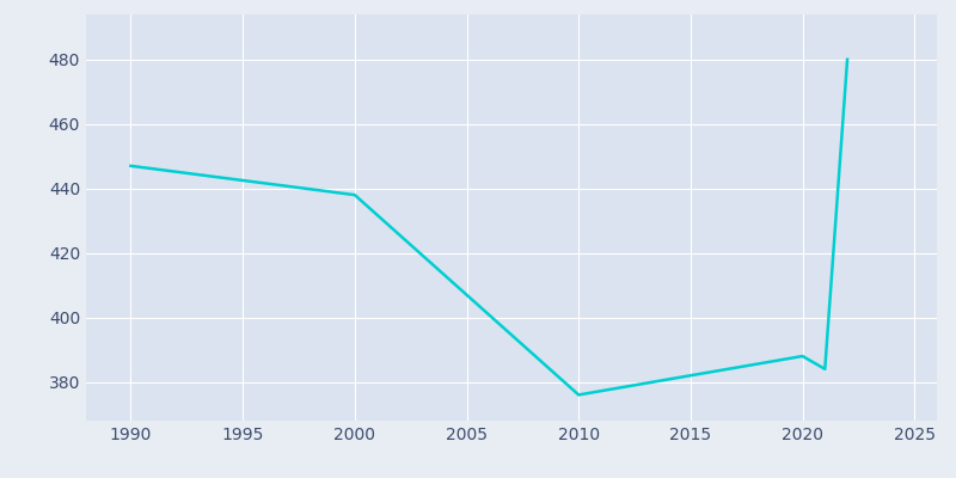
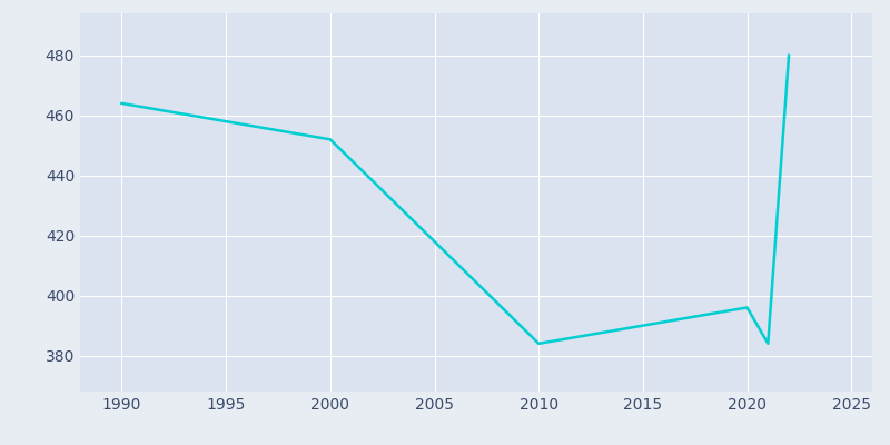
1990: 447 -> 464
2000: 438 -> 452
2010: 376 -> 384
2020: 388 -> 396
